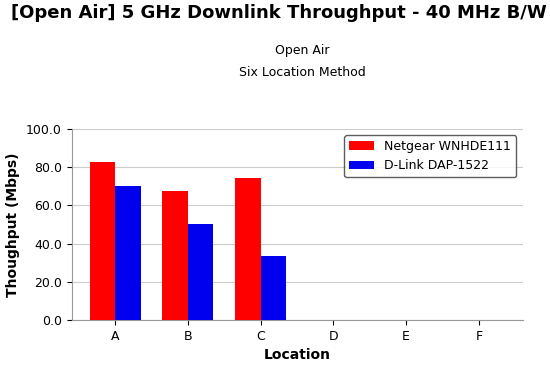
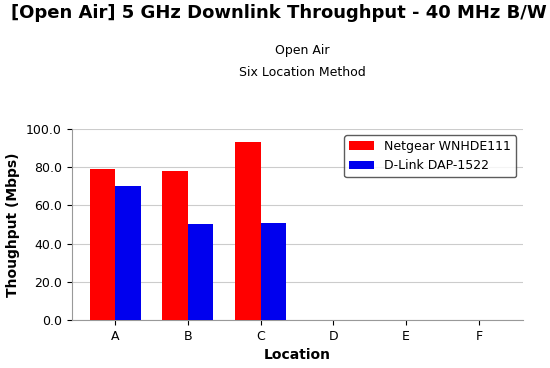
Netgear WNHDE111/A: 82 -> 79
Netgear WNHDE111/B: 68 -> 78
Netgear WNHDE111/C: 74 -> 93
D-Link DAP-1522/C: 34 -> 51
